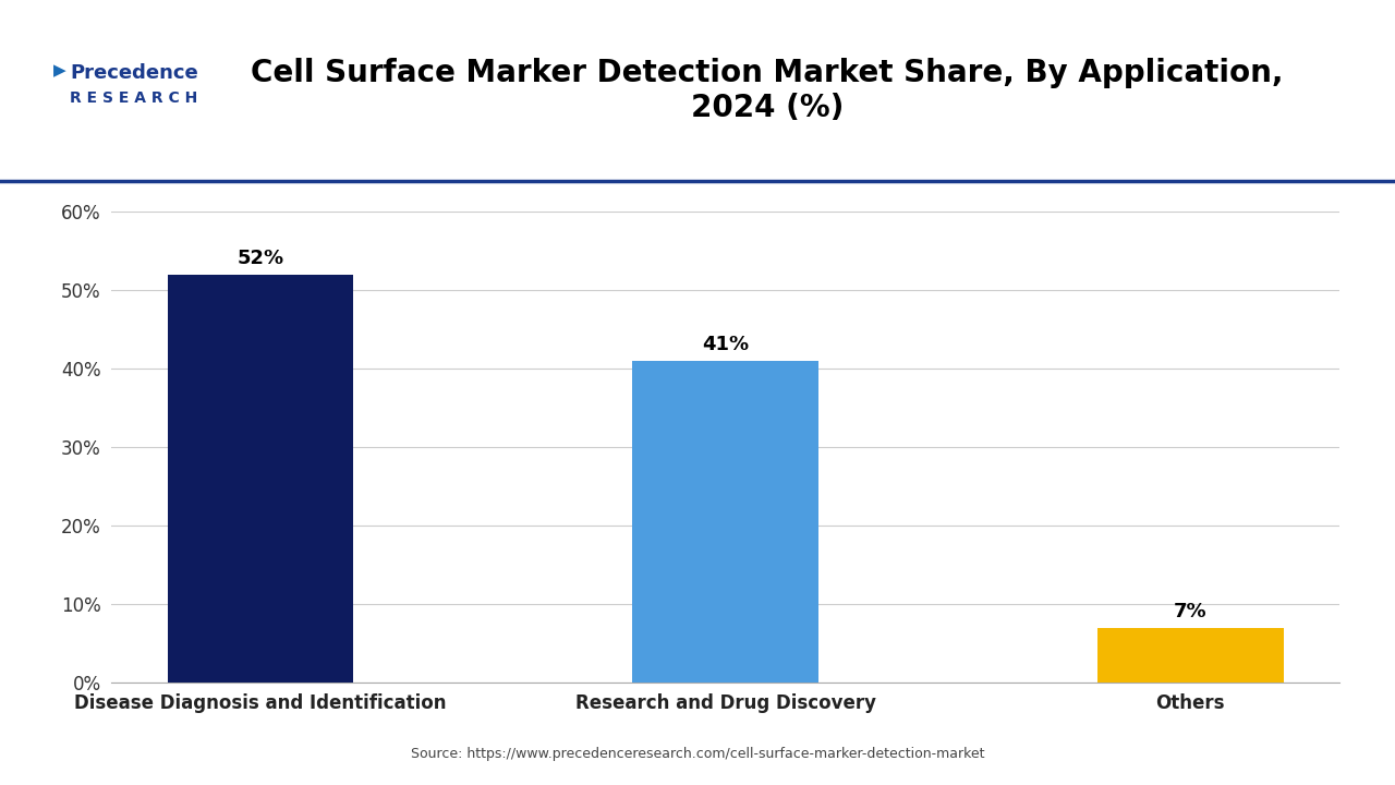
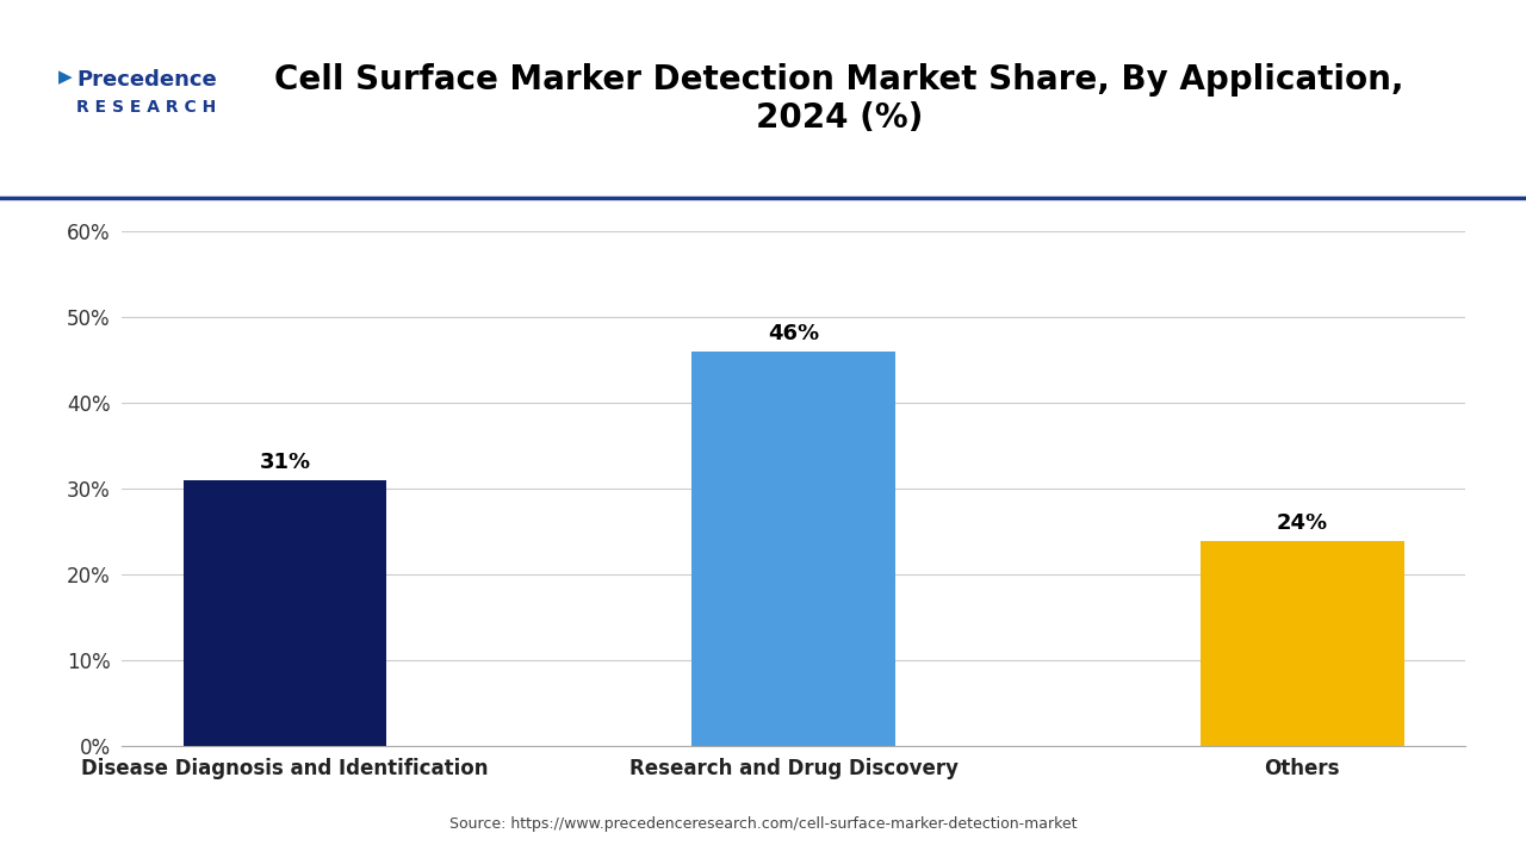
Disease Diagnosis and Identification: 52% -> 31%
Research and Drug Discovery: 41% -> 46%
Others: 7% -> 24%
